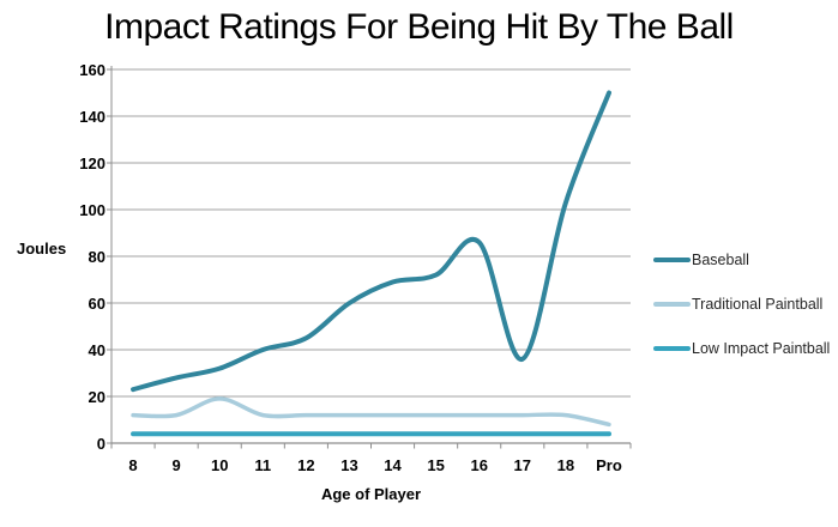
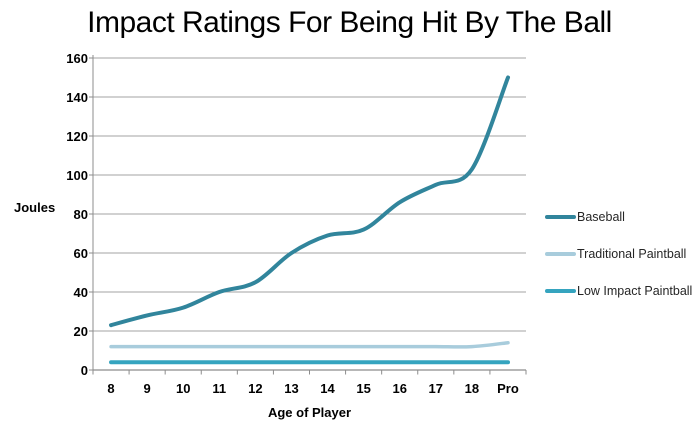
Traditional Paintball/10: 19 -> 12
Baseball/17: 36 -> 95
Traditional Paintball/Pro: 8 -> 14
